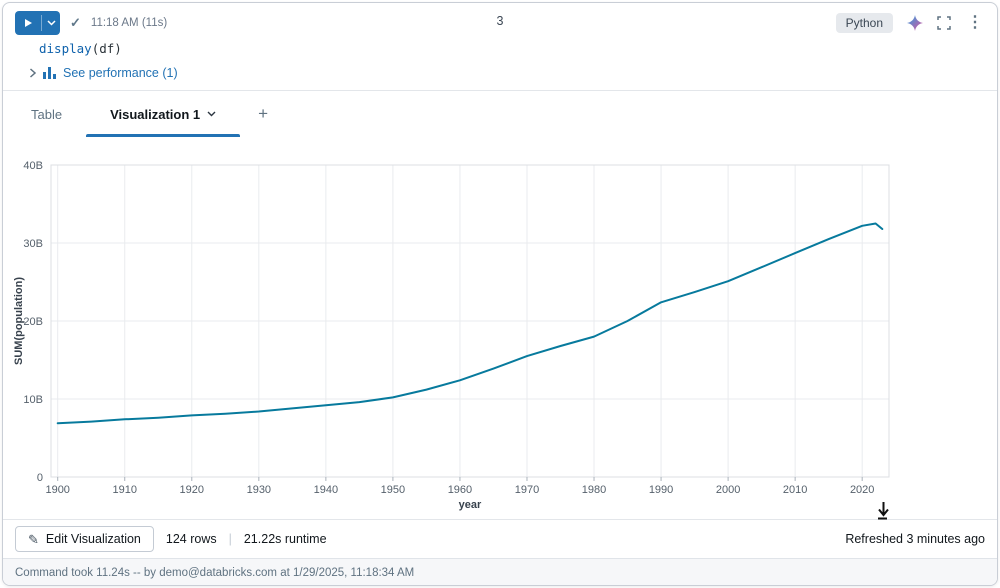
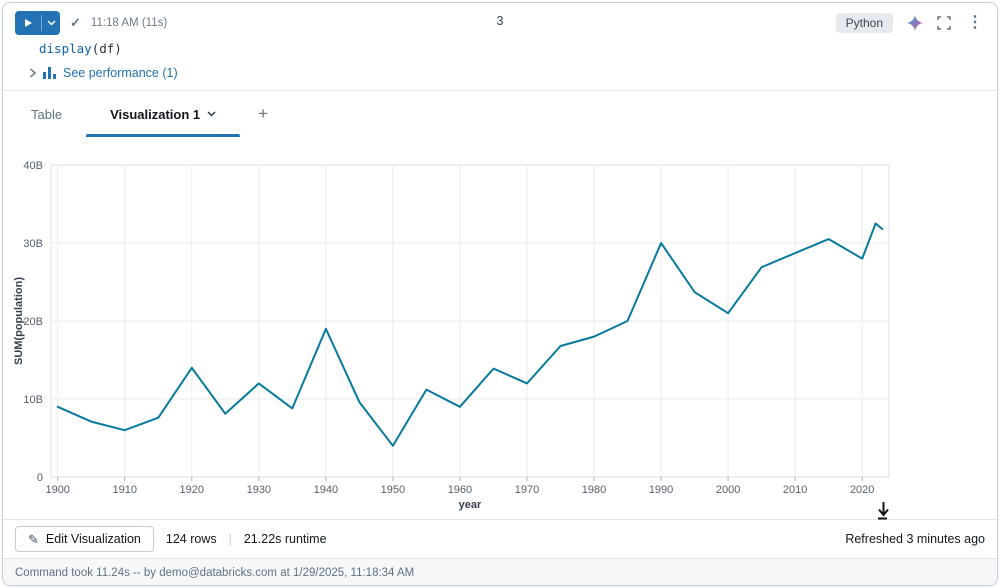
1900: 7B -> 9B
1910: 7B -> 6B
1920: 8B -> 14B
1930: 8B -> 12B
1940: 9B -> 19B
1950: 10B -> 4B
1960: 12B -> 9B
1970: 16B -> 12B
1990: 22B -> 30B
2000: 25B -> 21B
2020: 32B -> 28B
